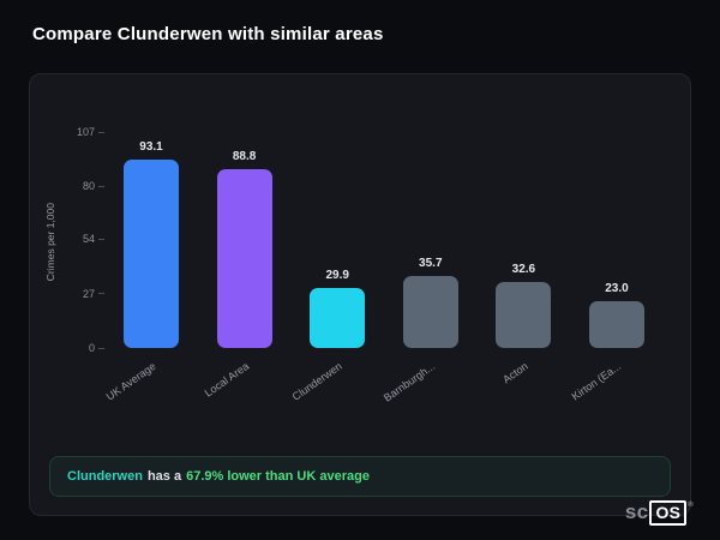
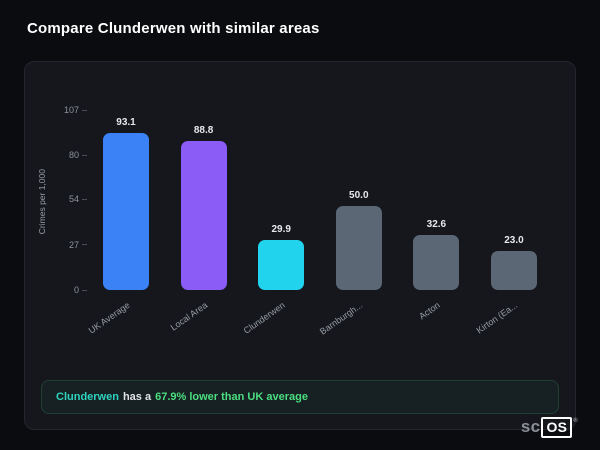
Barnburgh...: 35.7 -> 50.0
